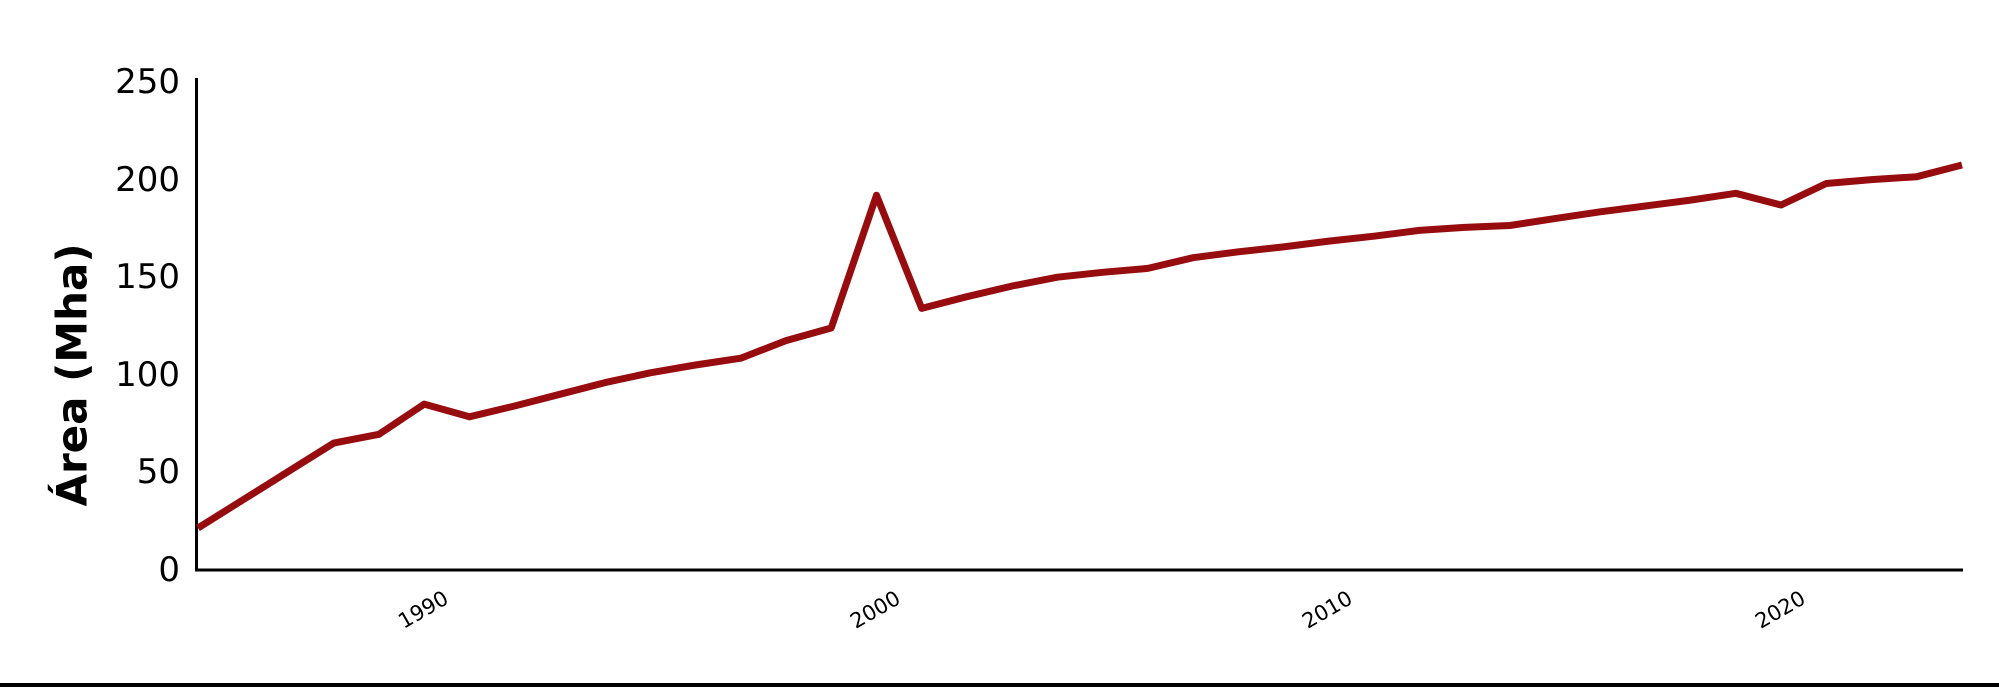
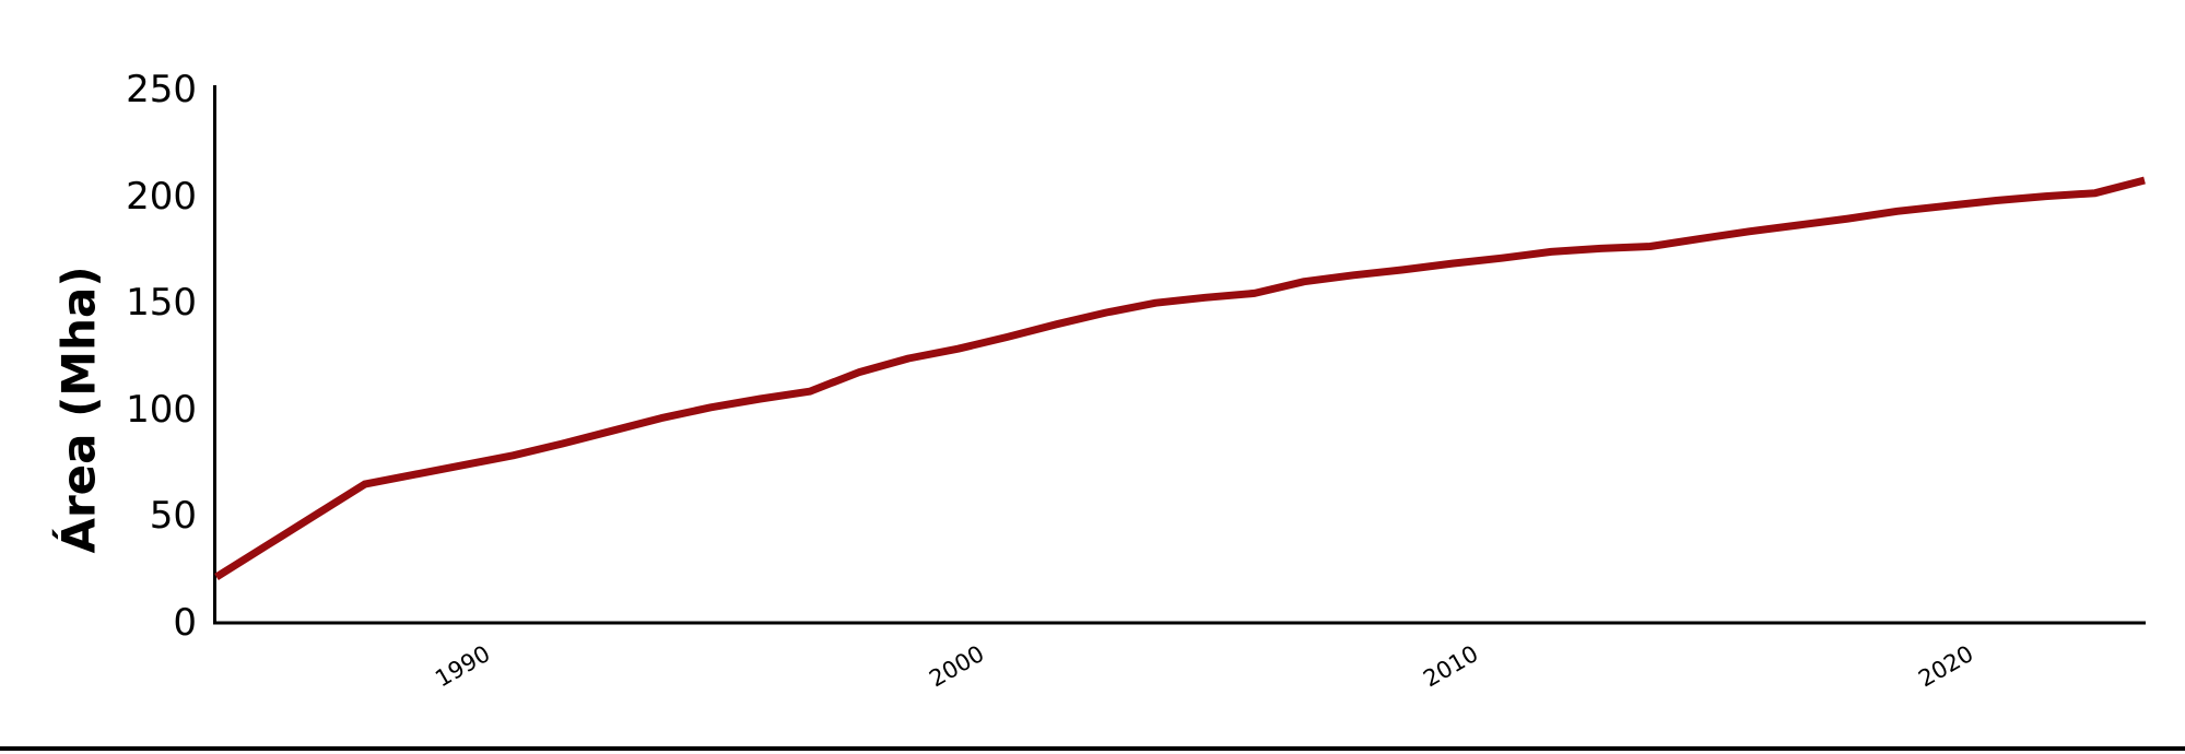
1990: 85 -> 74
2000: 192 -> 128
2020: 187 -> 196
